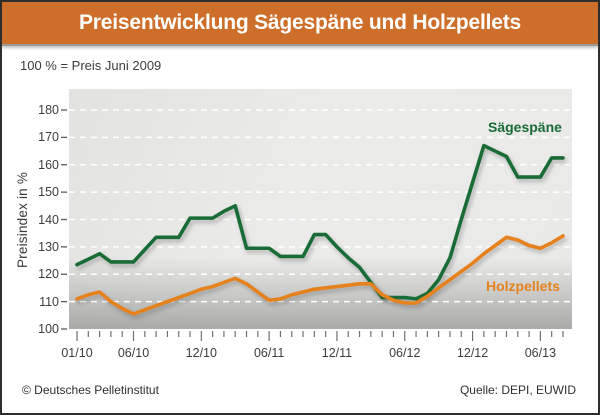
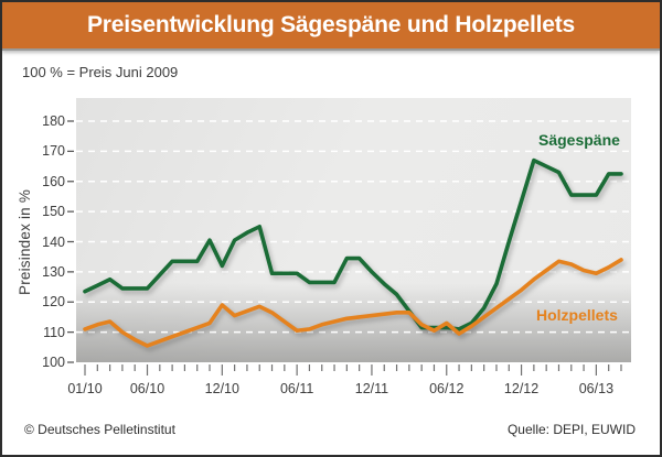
Sägespäne/12/10: 140 -> 132
Holzpellets/12/10: 114 -> 119
Holzpellets/06/12: 110 -> 113
